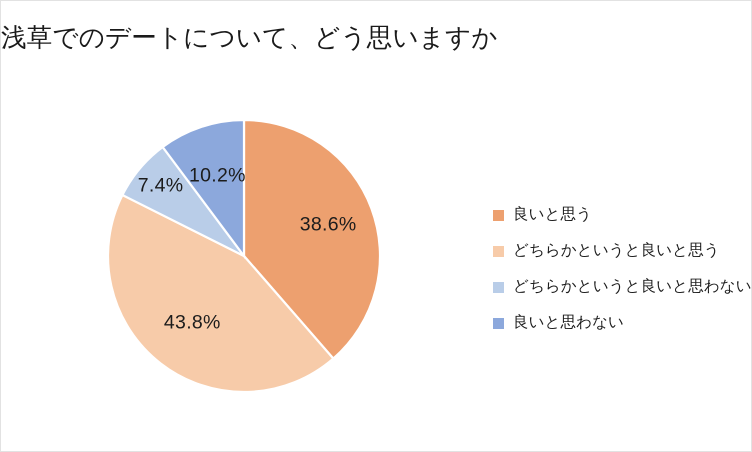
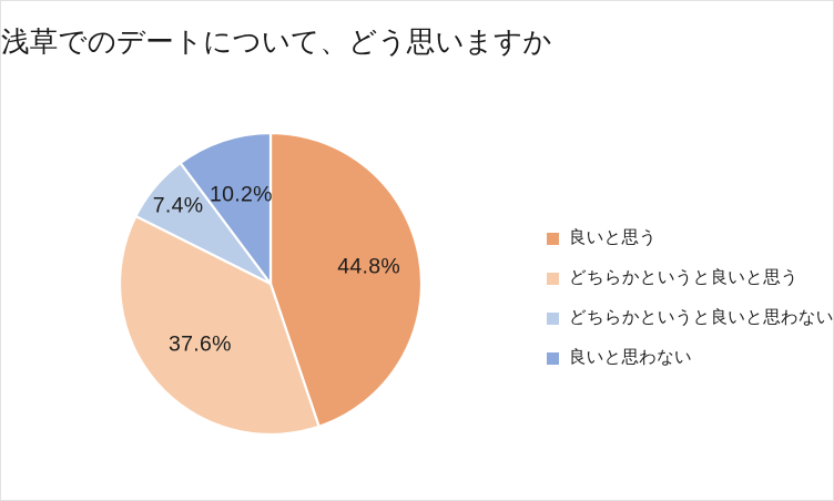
良いと思う: 38.6% -> 44.8%
どちらかというと良いと思う: 43.8% -> 37.6%
